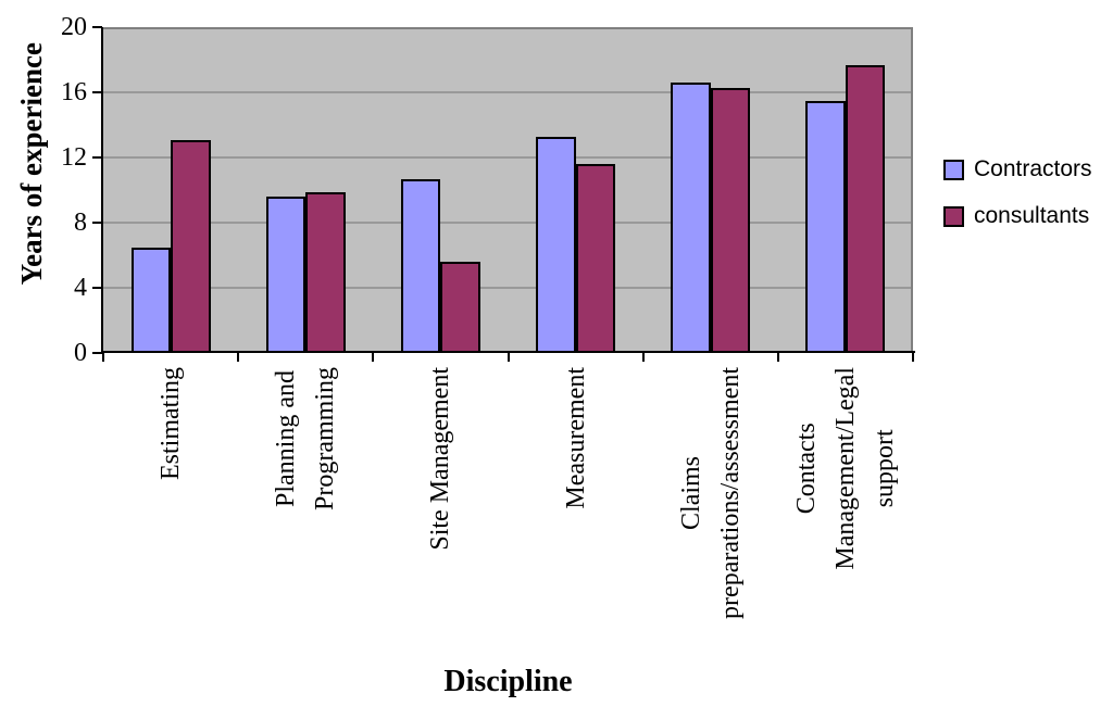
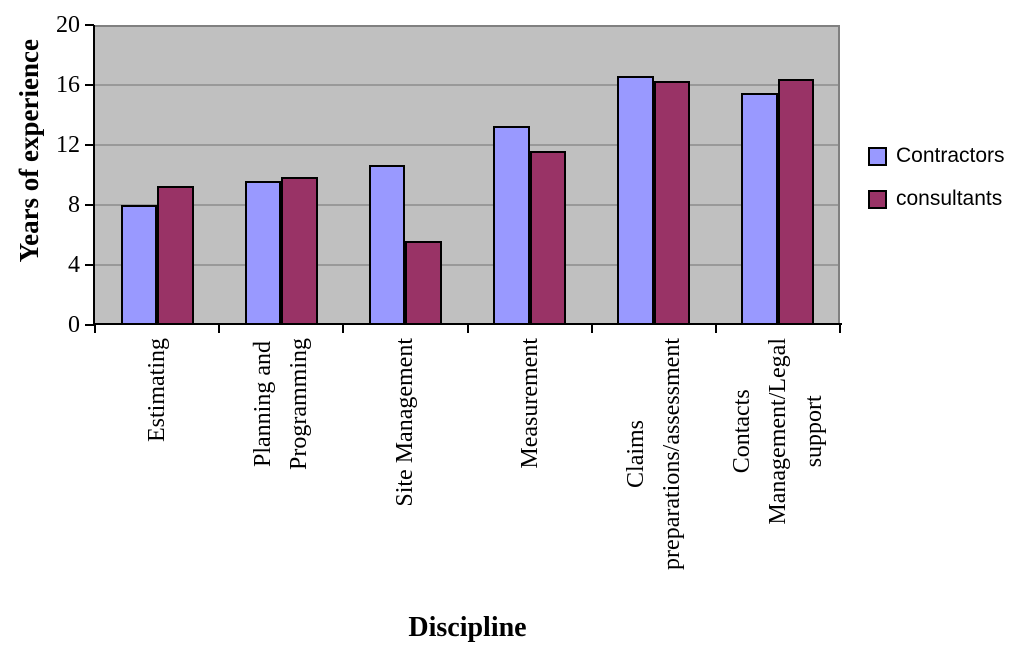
Contractors/Estimating: 6.5 -> 8.0
consultants/Estimating: 13.1 -> 9.3
consultants/Contacts Management/Legal support: 17.7 -> 16.4
